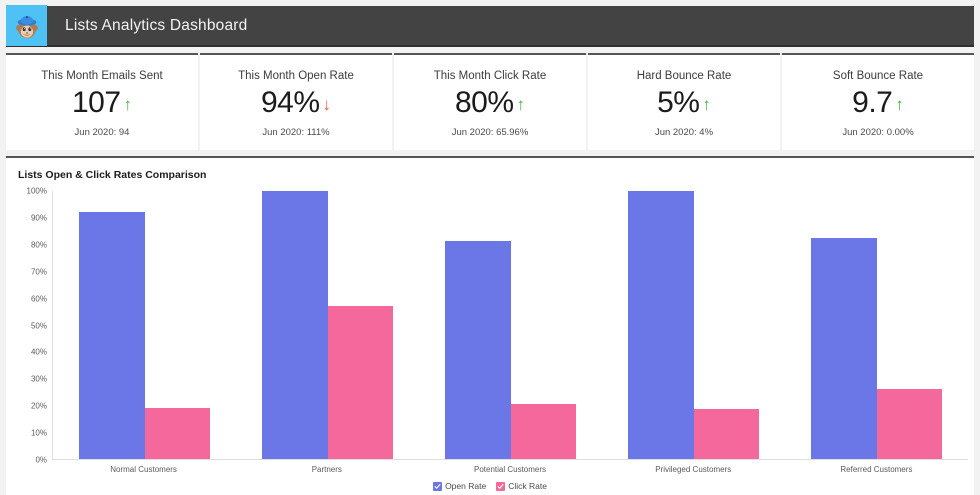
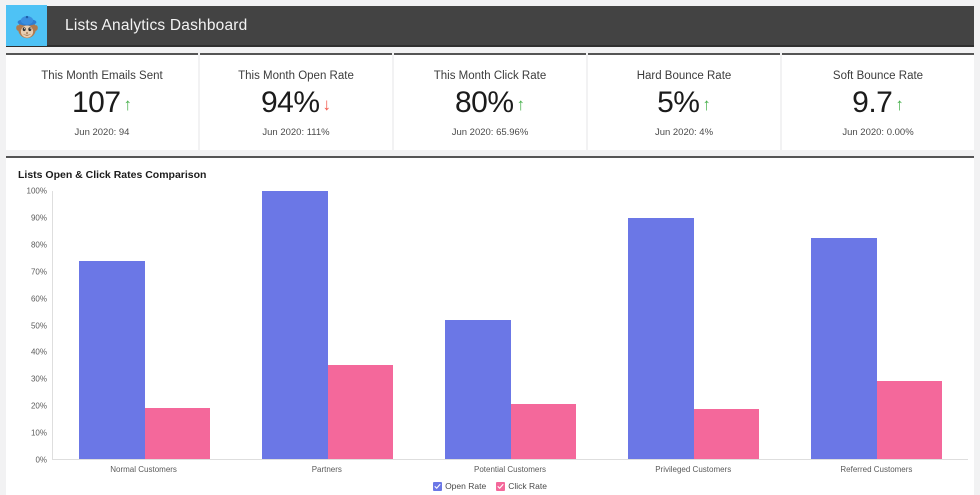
Open Rate/Normal Customers: 92% -> 74%
Click Rate/Partners: 57% -> 35%
Open Rate/Potential Customers: 82% -> 52%
Open Rate/Privileged Customers: 100% -> 90%
Click Rate/Referred Customers: 26% -> 29%
